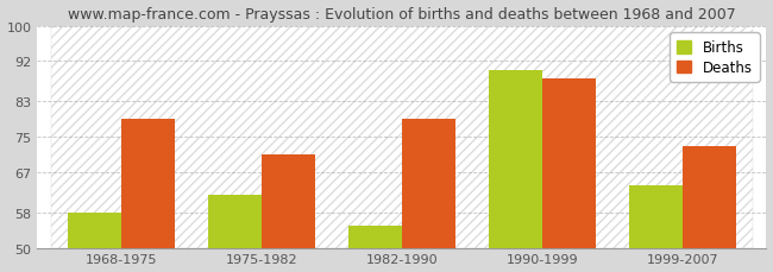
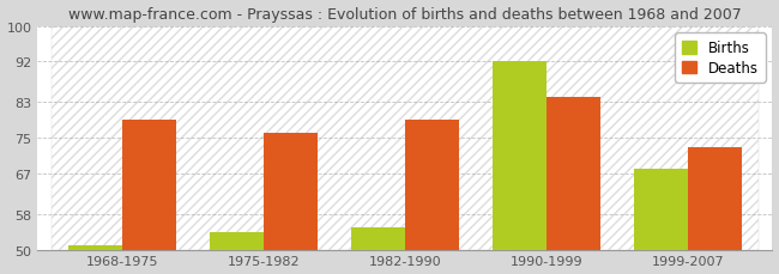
Births/1968-1975: 58 -> 51
Births/1975-1982: 62 -> 54
Deaths/1975-1982: 71 -> 76
Births/1990-1999: 90 -> 92
Deaths/1990-1999: 88 -> 84
Births/1999-2007: 64 -> 68
